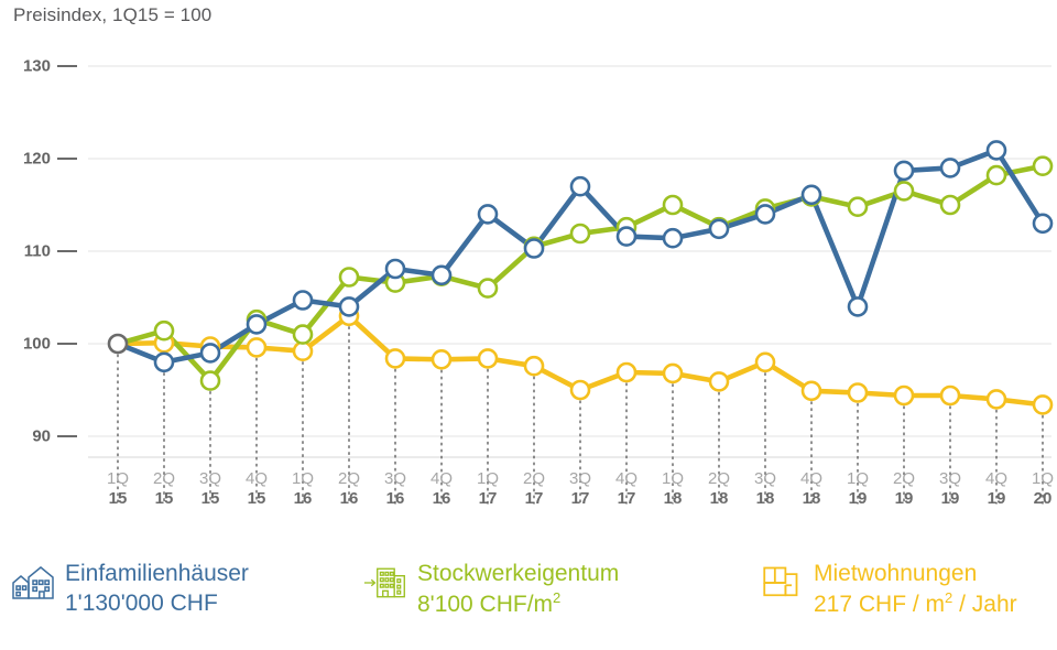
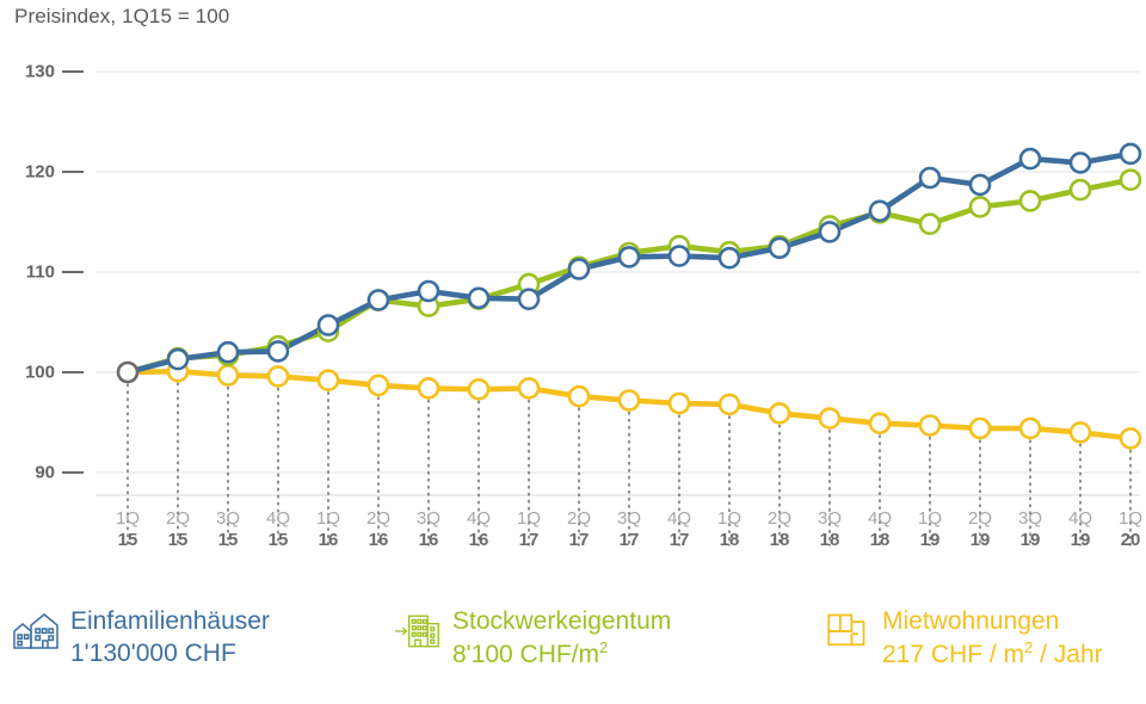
Einfamilienhäuser/2Q15: 98 -> 101
Einfamilienhäuser/3Q15: 99 -> 102
Stockwerkeigentum/3Q15: 96 -> 102
Stockwerkeigentum/1Q16: 101 -> 104
Einfamilienhäuser/2Q16: 104 -> 107
Mietwohnungen/2Q16: 103 -> 99
Einfamilienhäuser/1Q17: 114 -> 107
Stockwerkeigentum/1Q17: 106 -> 109
Einfamilienhäuser/3Q17: 117 -> 112
Mietwohnungen/3Q17: 95 -> 97
Stockwerkeigentum/1Q18: 115 -> 112
Mietwohnungen/3Q18: 98 -> 95
Einfamilienhäuser/1Q19: 104 -> 119
Einfamilienhäuser/3Q19: 119 -> 121
Stockwerkeigentum/3Q19: 115 -> 117
Einfamilienhäuser/1Q20: 113 -> 122
